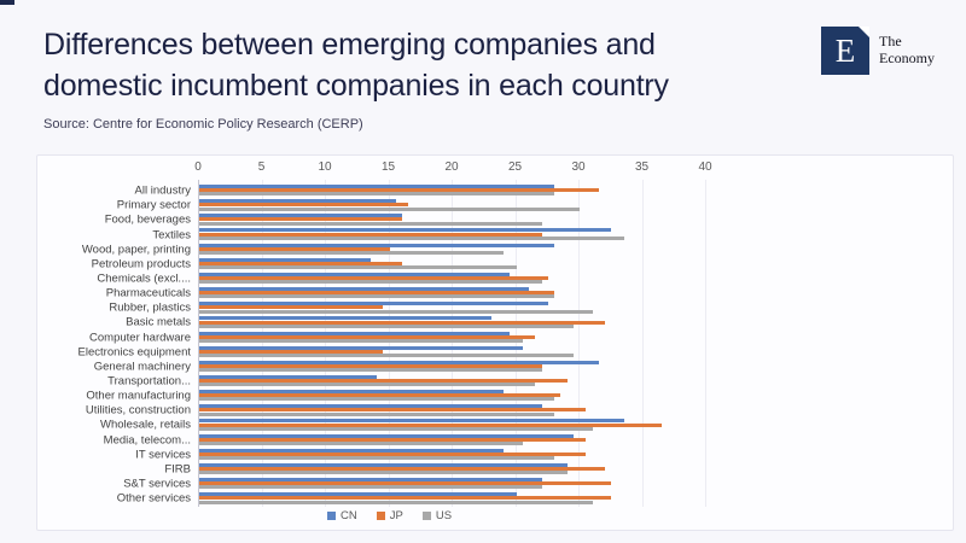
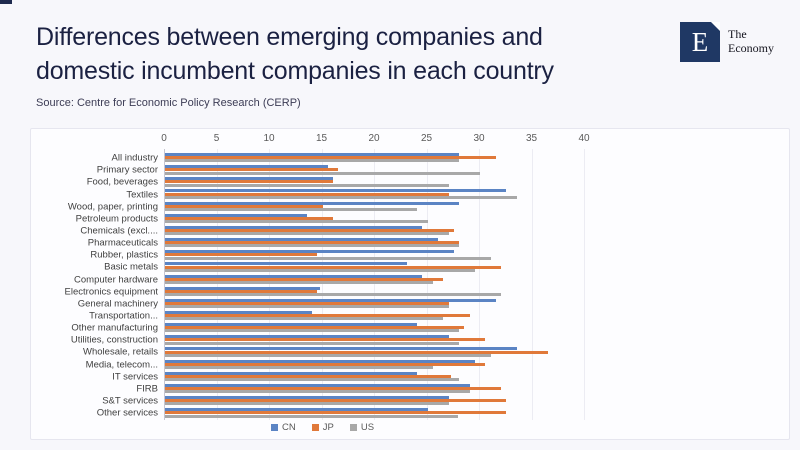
CN/Electronics equipment: 25.5 -> 14.8
US/Electronics equipment: 29.5 -> 32.0
JP/IT services: 30.5 -> 27.2
US/Other services: 31.0 -> 27.9
